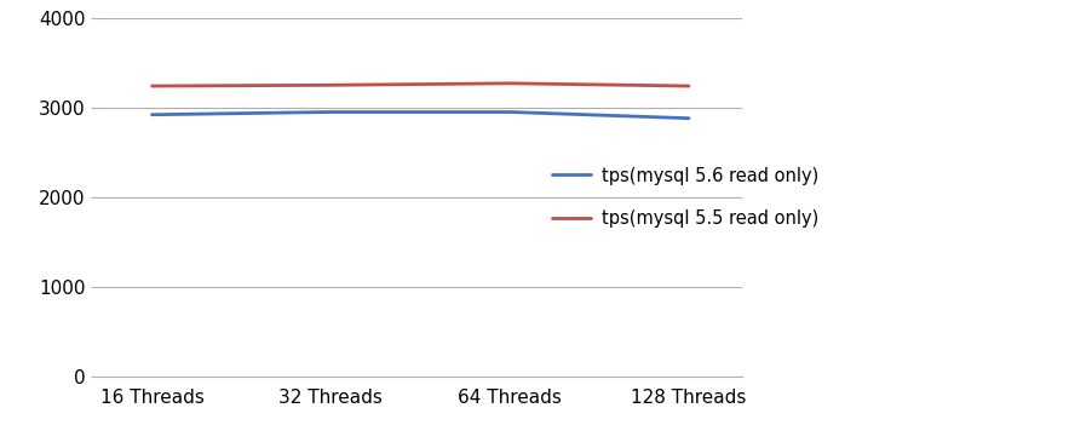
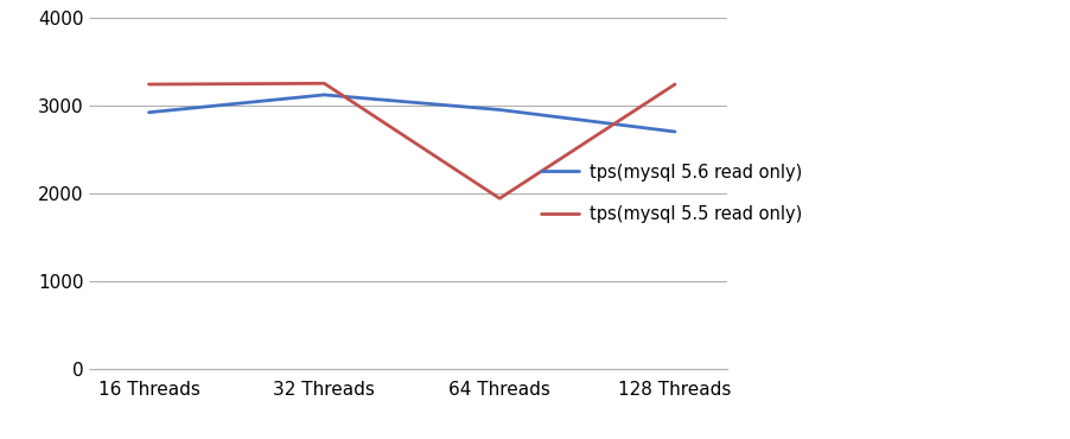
tps(mysql 5.6 read only)/32 Threads: 2950 -> 3120
tps(mysql 5.5 read only)/64 Threads: 3270 -> 1940
tps(mysql 5.6 read only)/128 Threads: 2880 -> 2700
